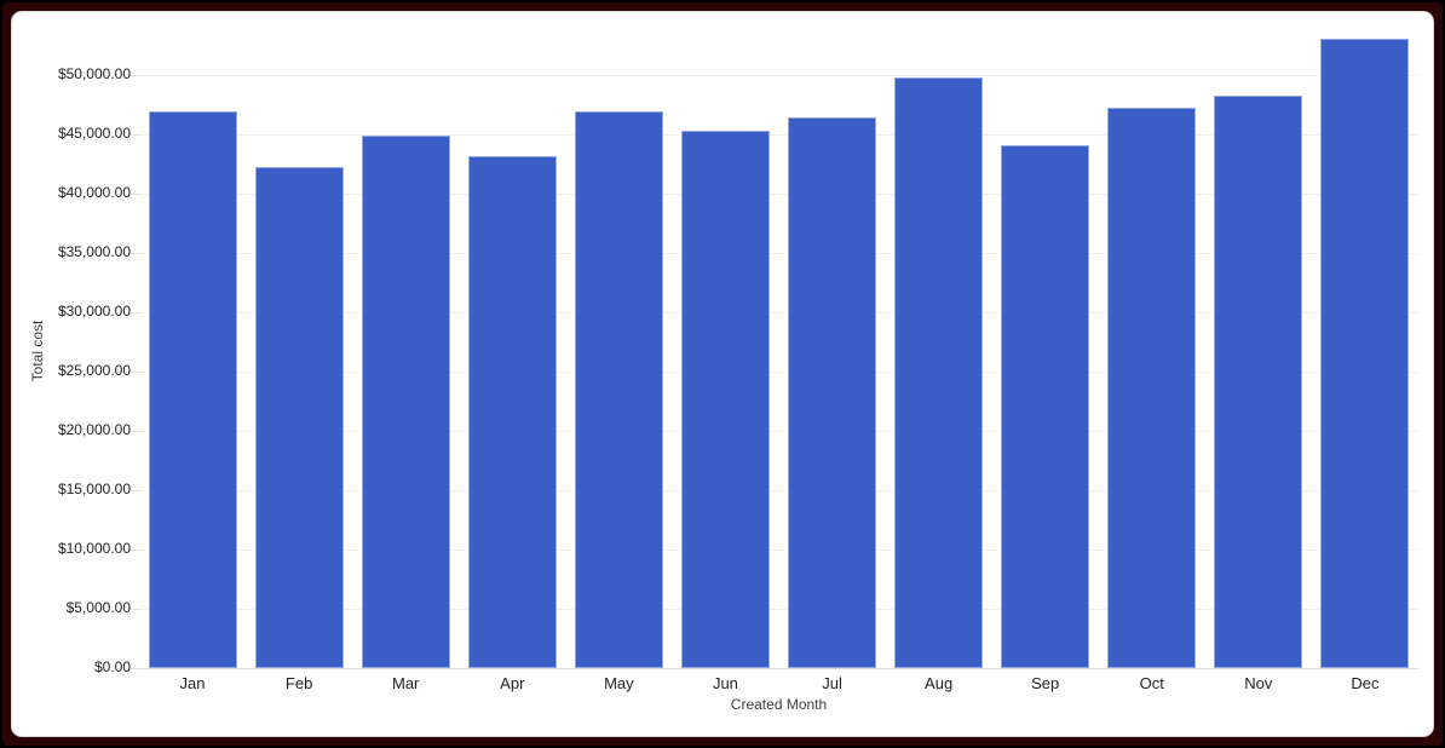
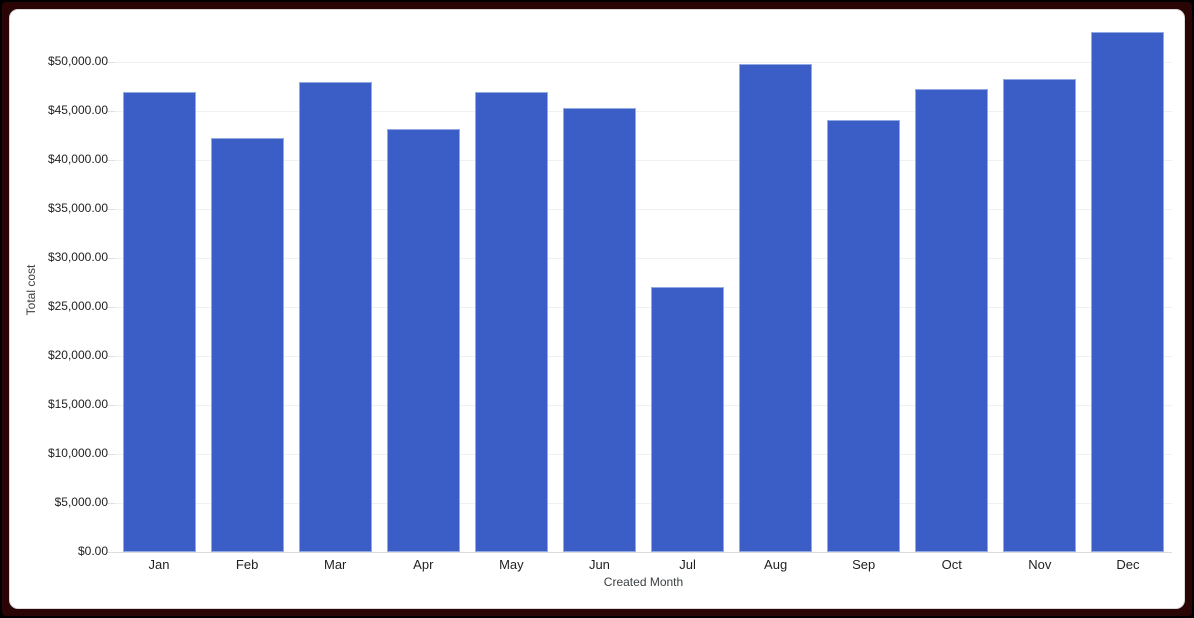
Mar: $45000 -> $48000
Jul: $46000 -> $27000
